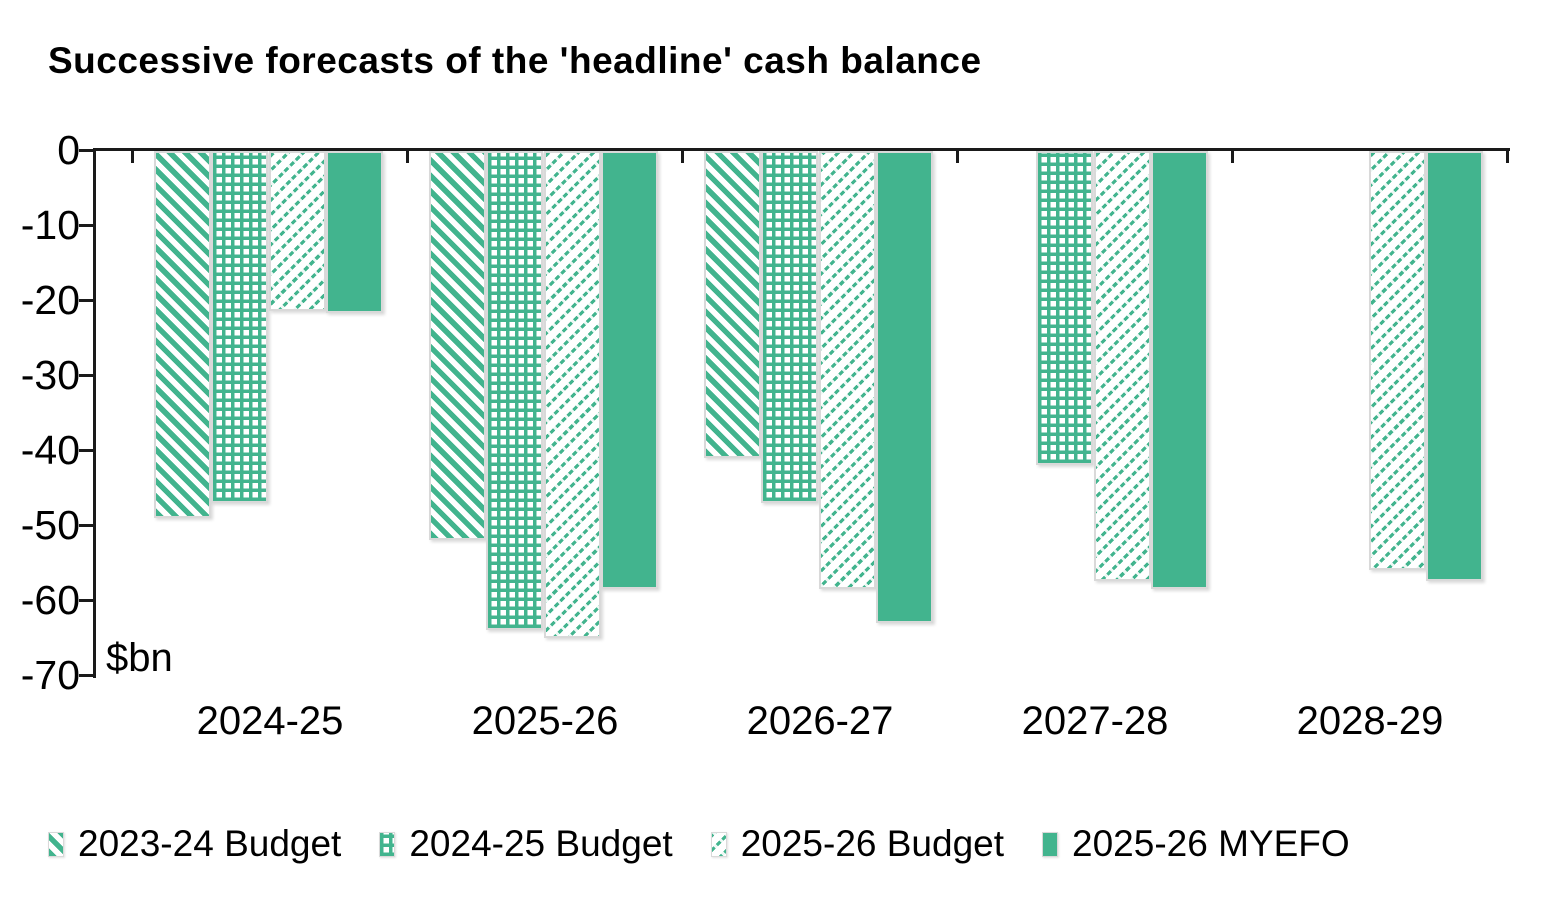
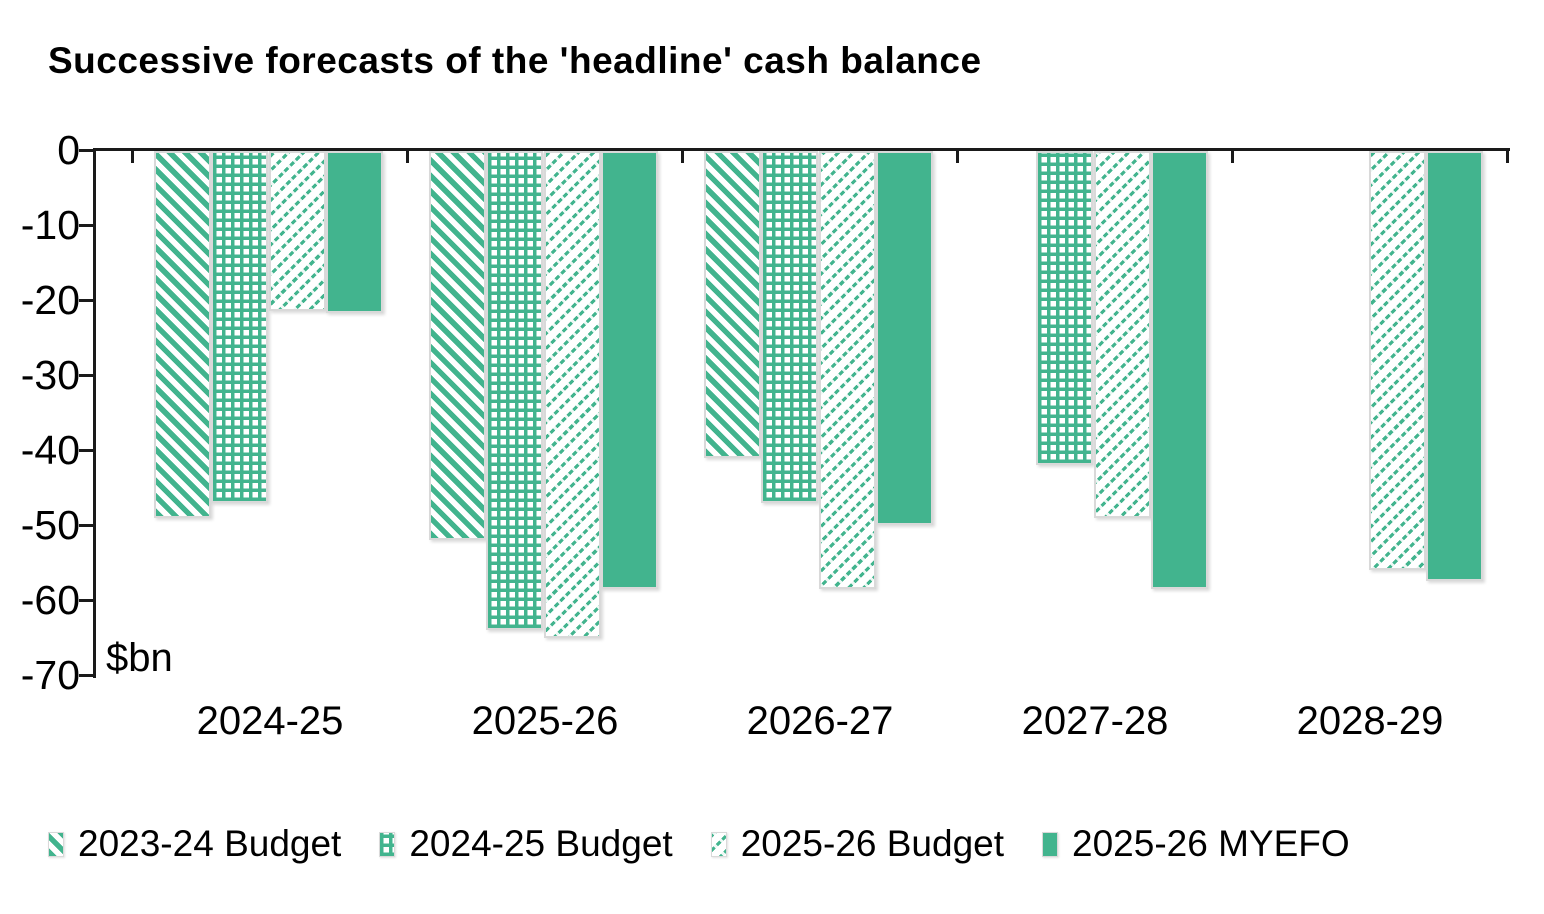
2025-26 MYEFO/2026-27: -63 -> -50
2025-26 Budget/2027-28: -58 -> -49
